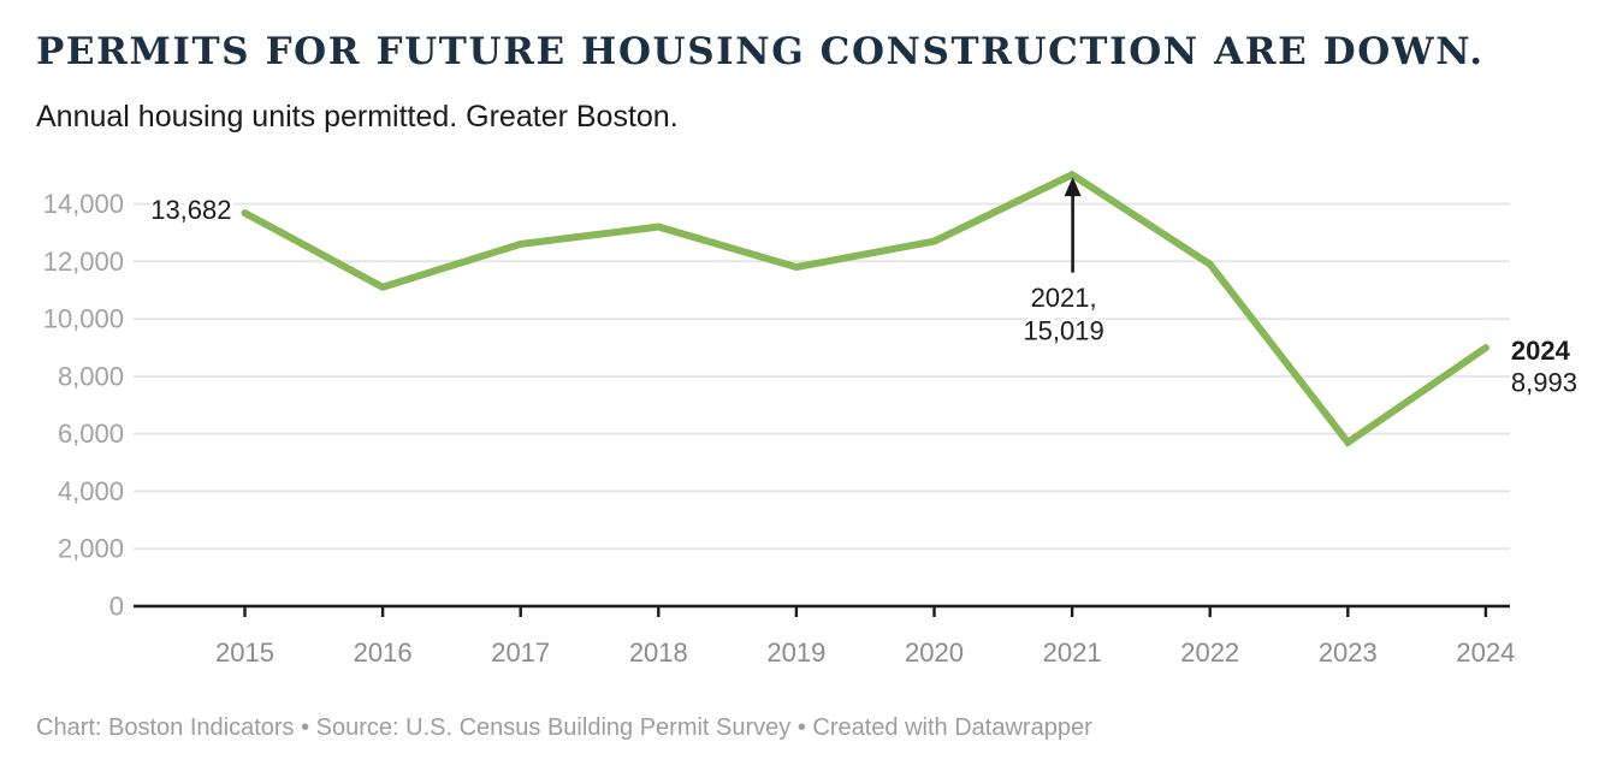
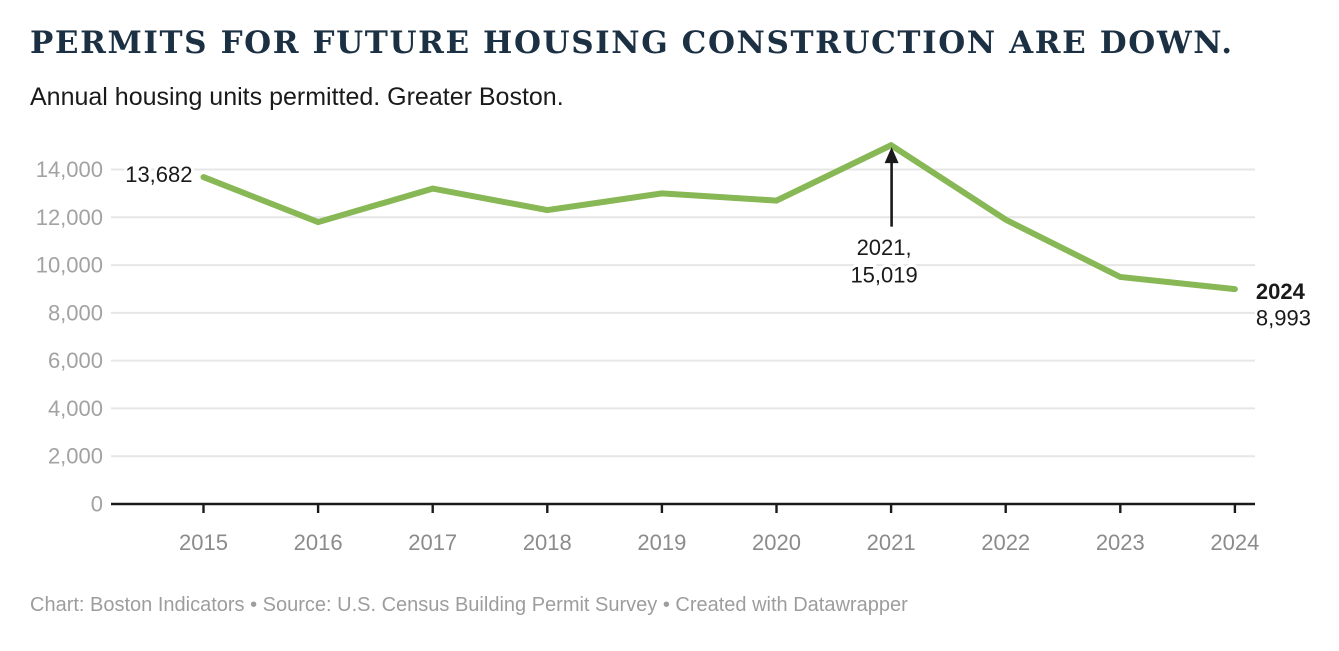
2016: 11100 -> 11800
2017: 12600 -> 13200
2018: 13200 -> 12300
2019: 11800 -> 13000
2023: 5700 -> 9500
